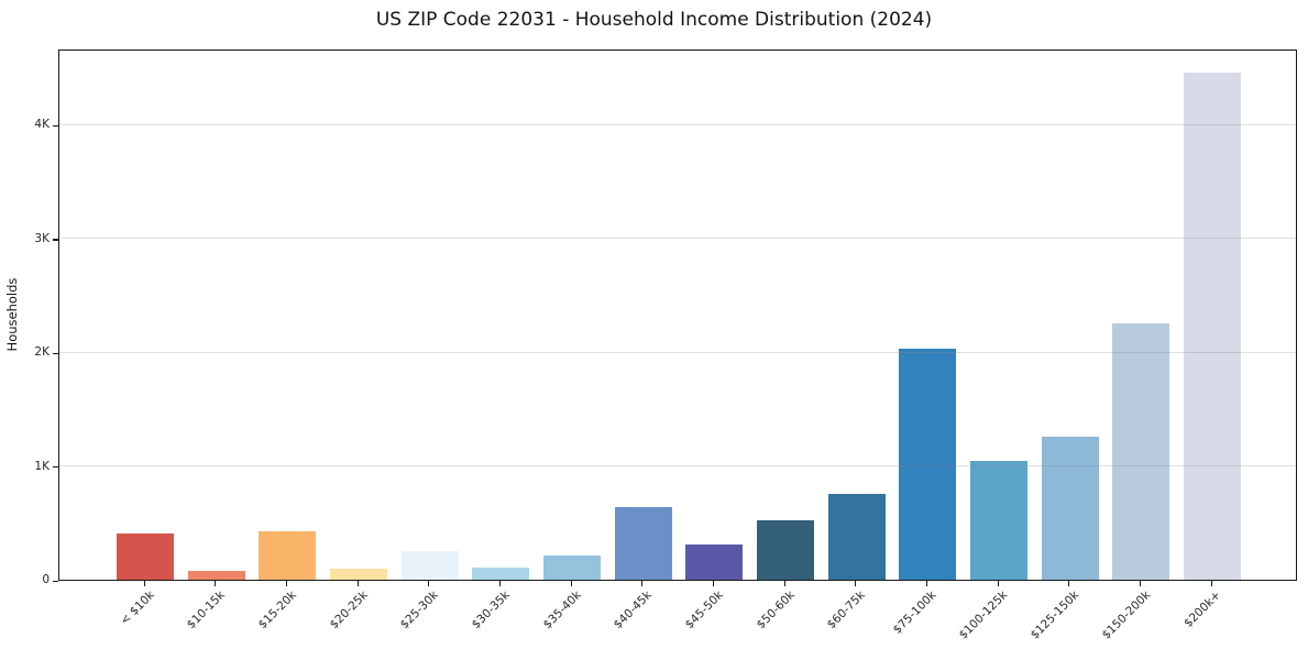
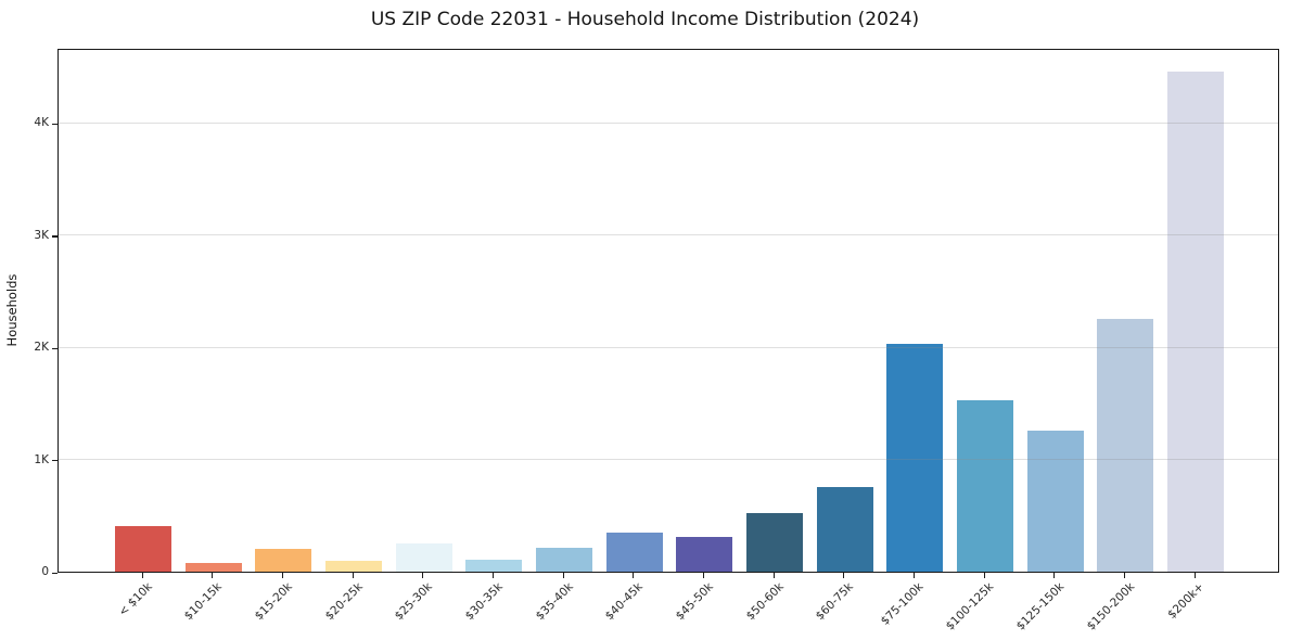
$15-20k: 0.43K -> 0.20K
$40-45k: 0.64K -> 0.34K
$100-125k: 1.04K -> 1.52K
